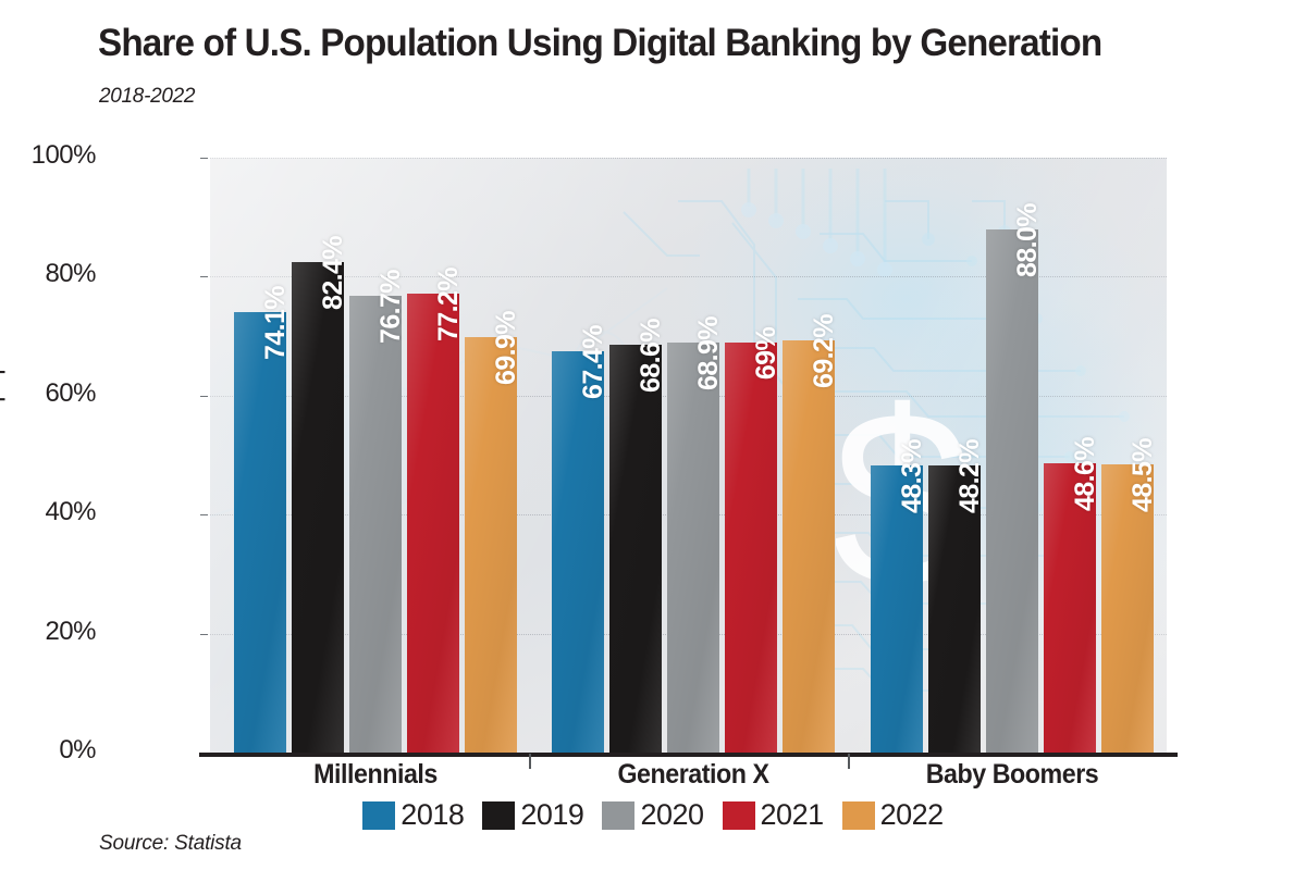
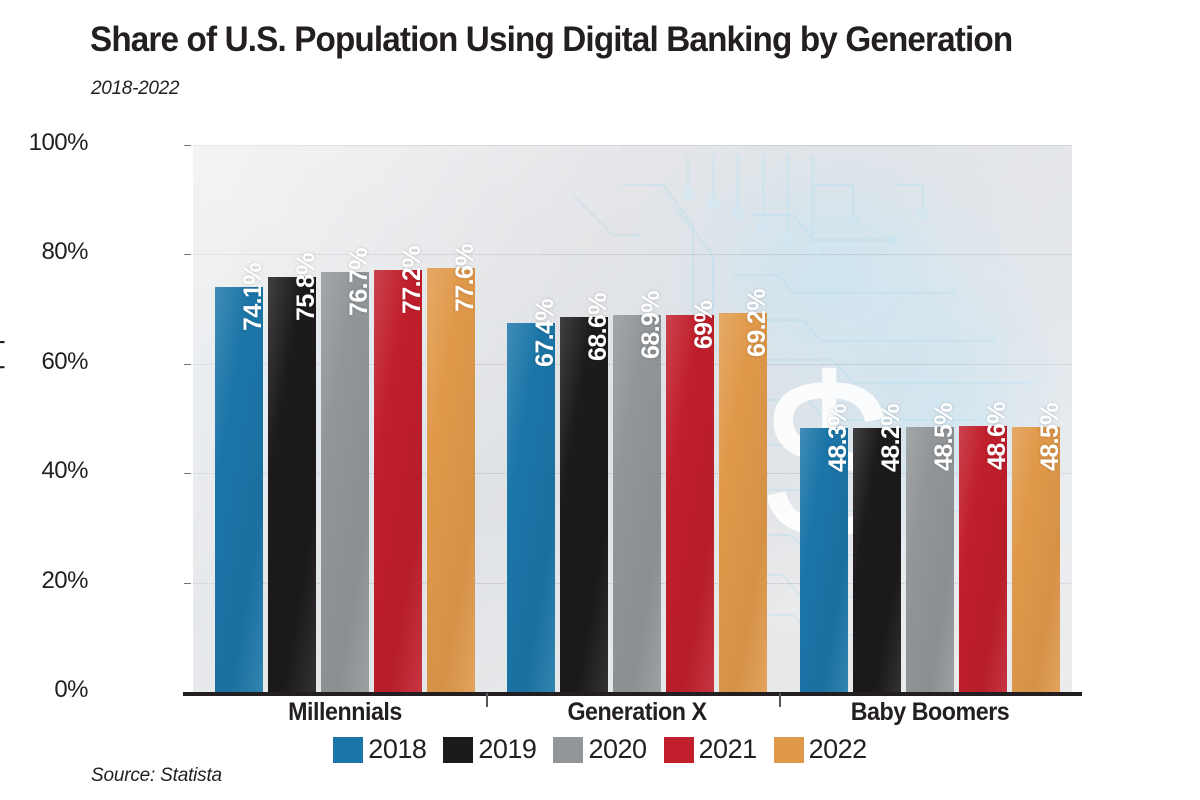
2019/Millennials: 82.4% -> 75.8%
2022/Millennials: 69.9% -> 77.6%
2020/Baby Boomers: 88.0% -> 48.5%
